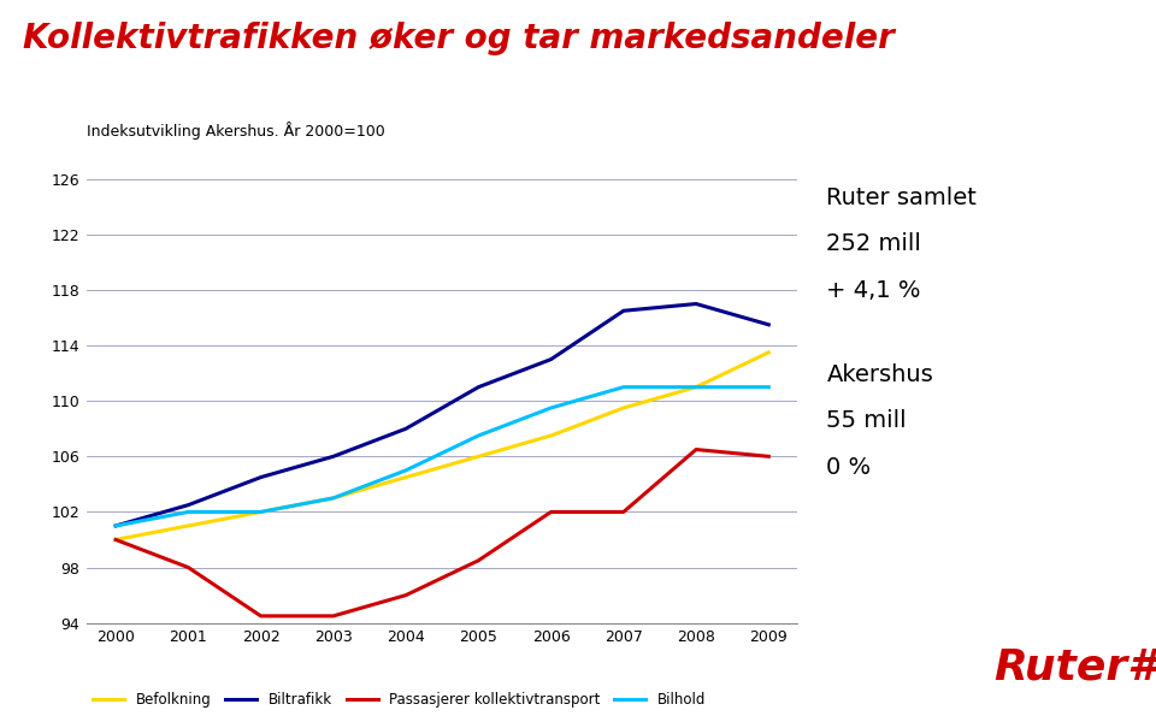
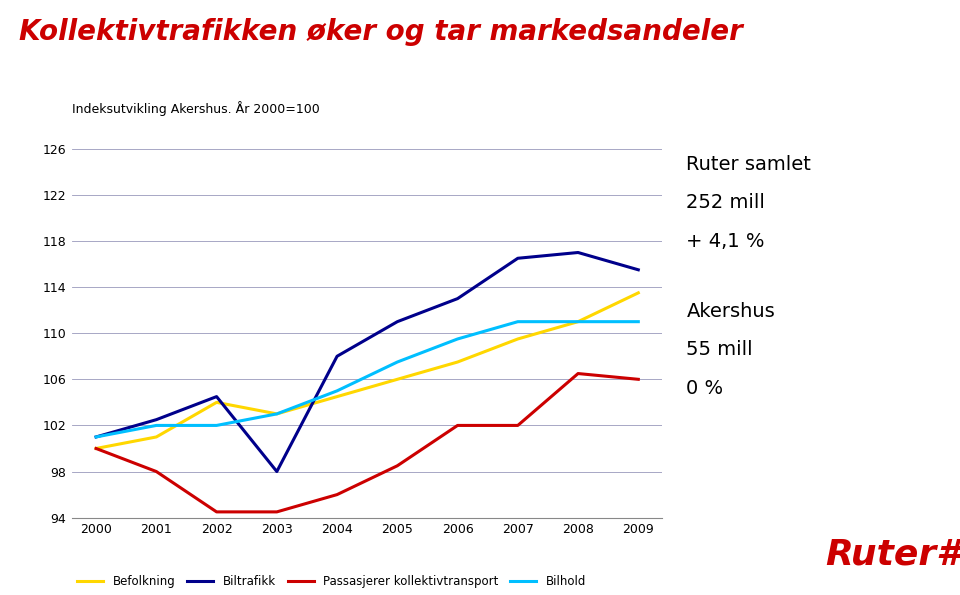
Befolkning/2002: 102.0 -> 104.0
Biltrafikk/2003: 106.0 -> 98.0
